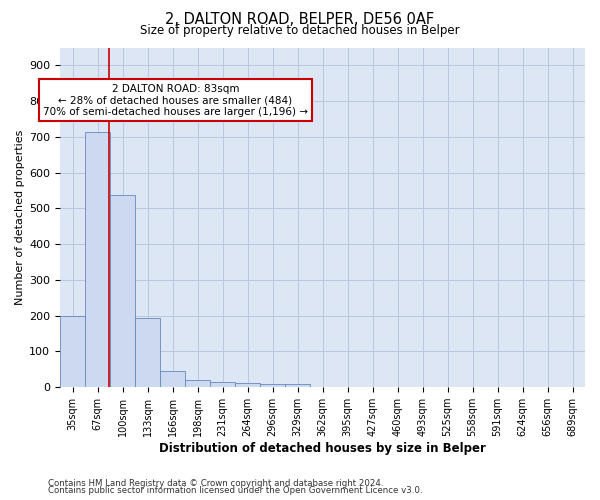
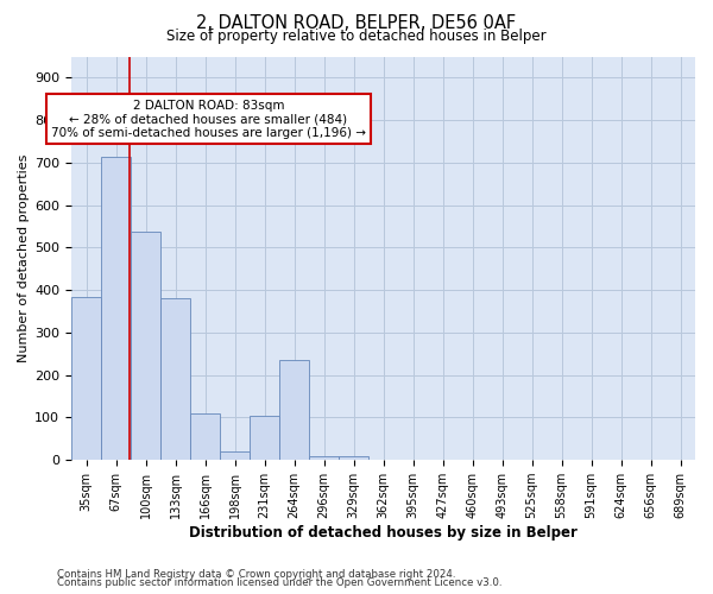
35sqm: 200 -> 385
133sqm: 193 -> 380
166sqm: 44 -> 110
231sqm: 15 -> 105
264sqm: 12 -> 235
